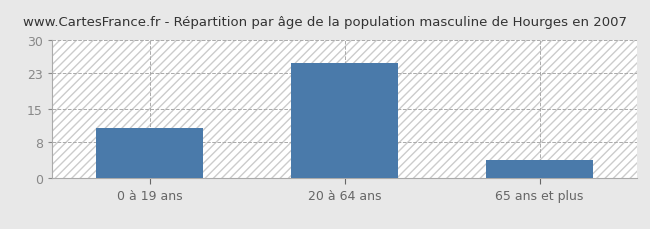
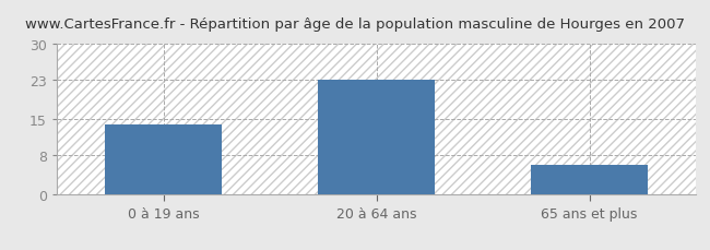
0 à 19 ans: 11 -> 14
20 à 64 ans: 25 -> 23
65 ans et plus: 4 -> 6
